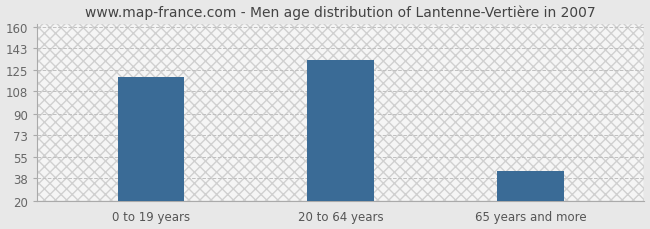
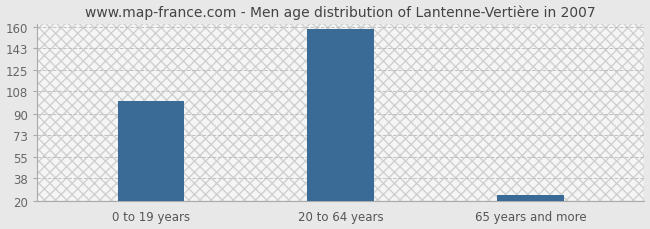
0 to 19 years: 120 -> 100
20 to 64 years: 133 -> 158
65 years and more: 44 -> 25
